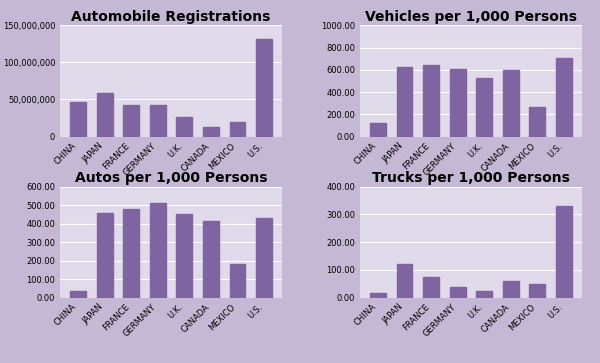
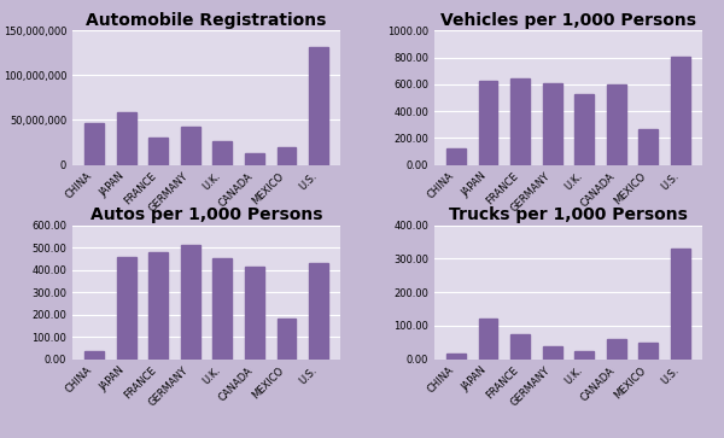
Automobile Registrations/FRANCE: 42,000,000 -> 30,000,000
Vehicles per 1,000 Persons/U.S.: 710 -> 810
